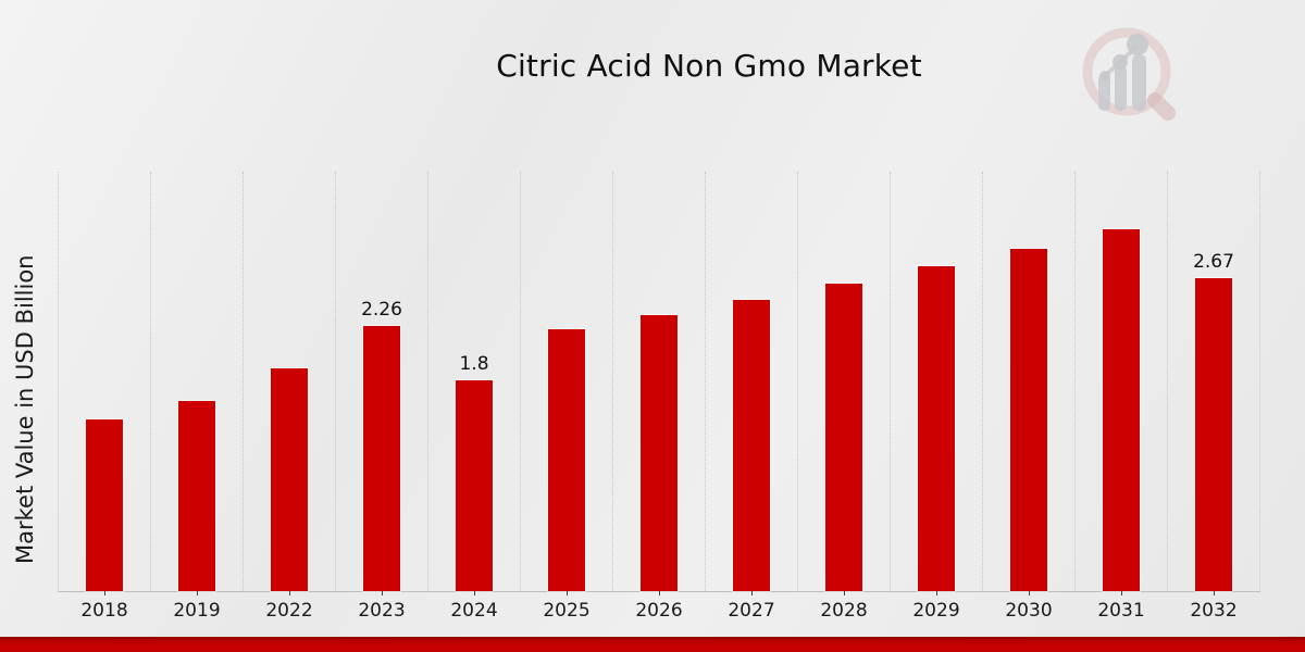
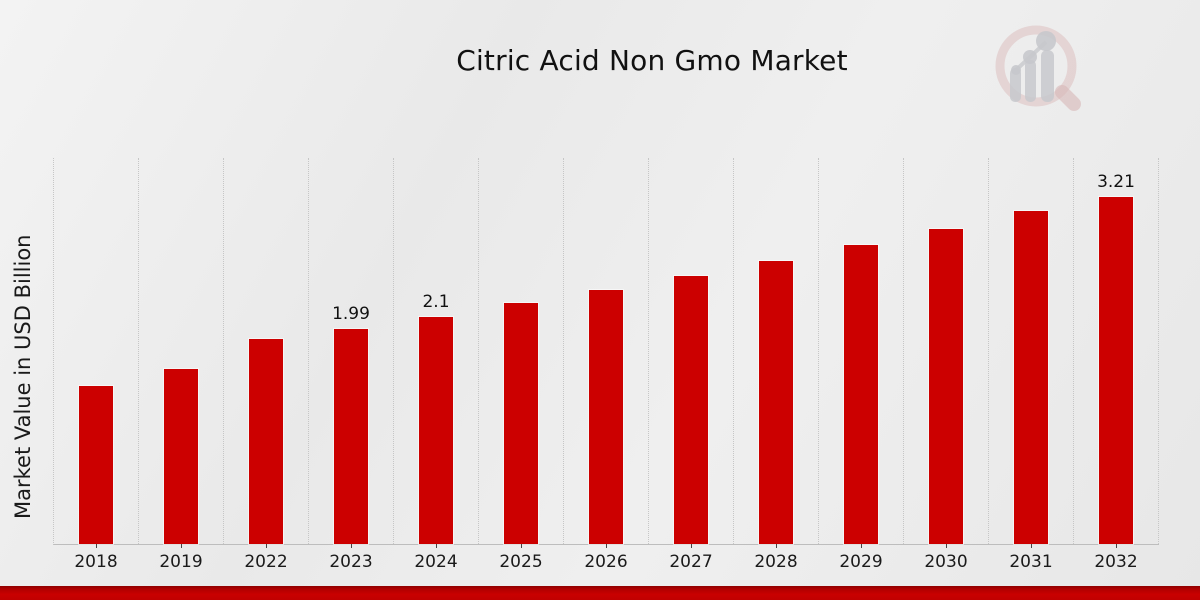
2023: 2.26 -> 1.99
2024: 1.8 -> 2.1
2032: 2.67 -> 3.21
